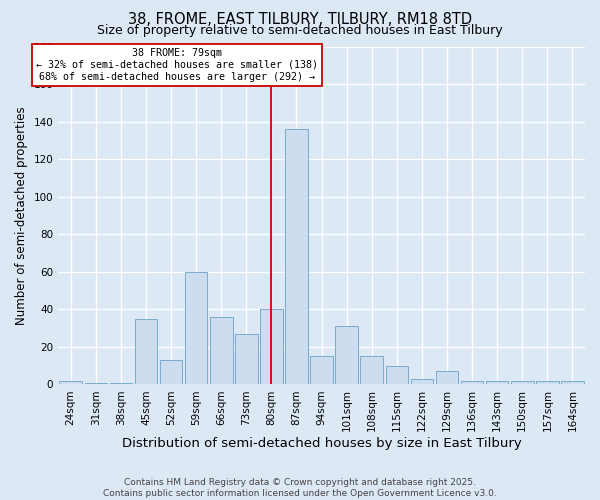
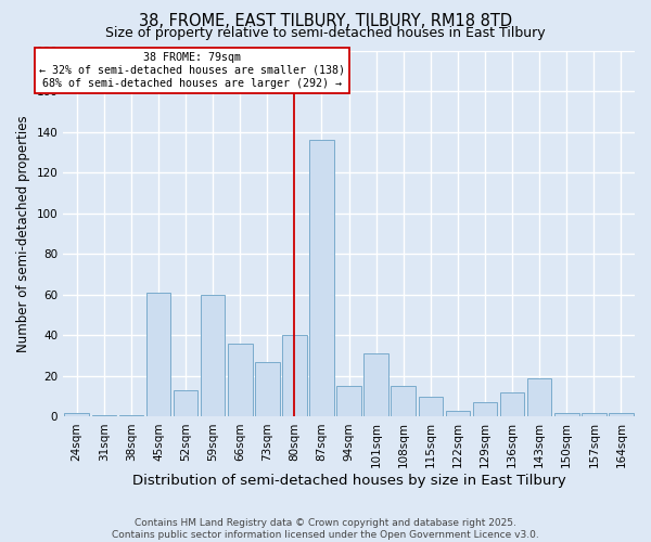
45sqm: 35 -> 61
136sqm: 2 -> 12
143sqm: 2 -> 19
